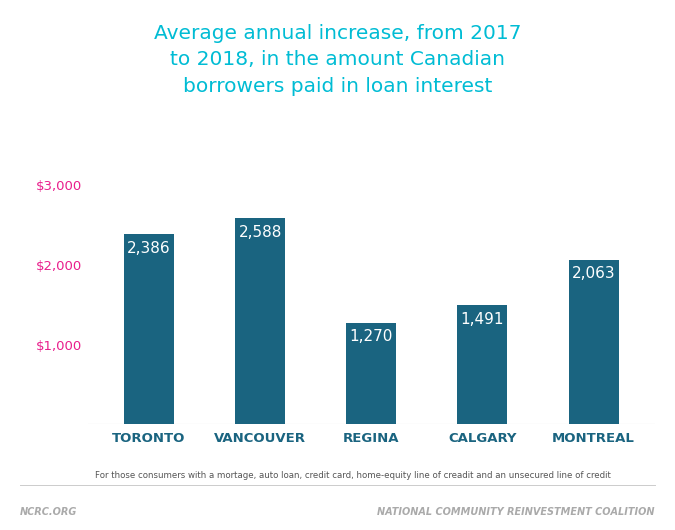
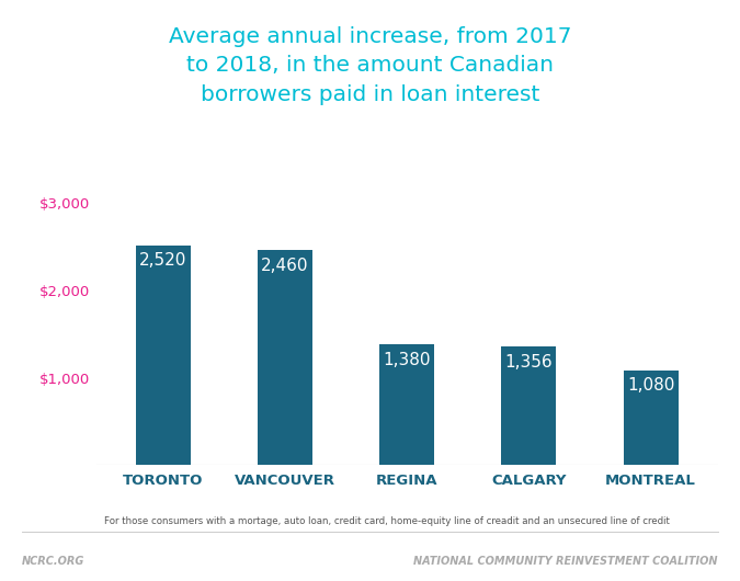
TORONTO: 2,386 -> 2,520
VANCOUVER: 2,588 -> 2,460
REGINA: 1,270 -> 1,380
CALGARY: 1,491 -> 1,356
MONTREAL: 2,063 -> 1,080
